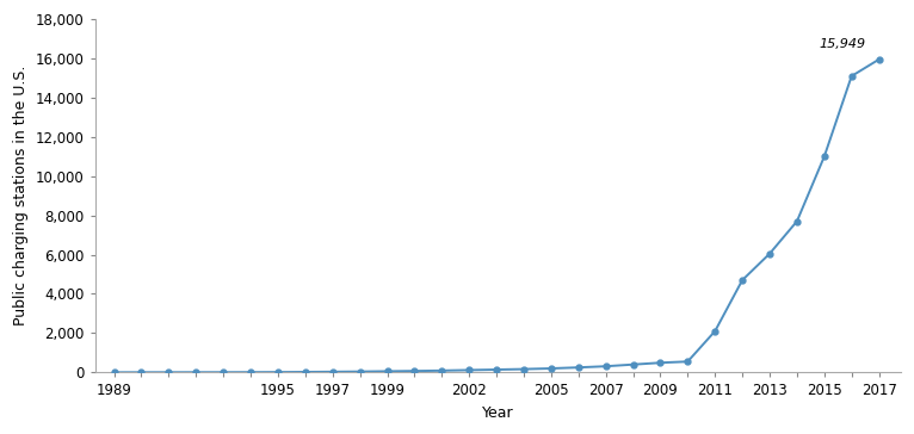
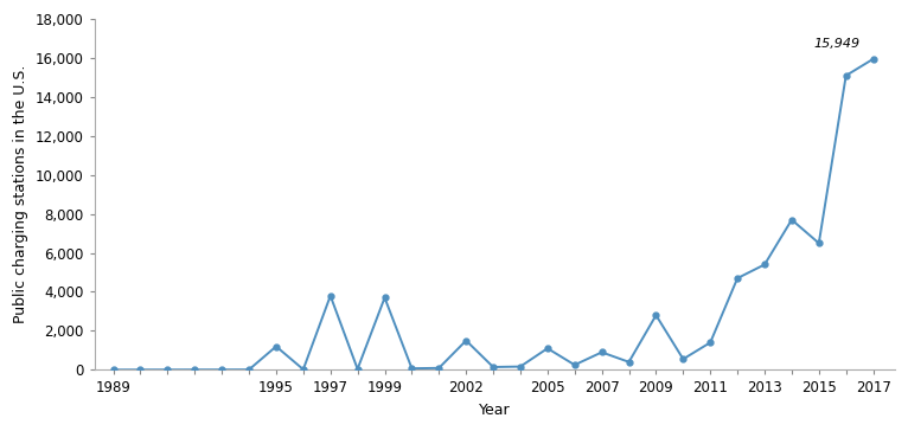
1995: 0 -> 1,200
1997: 0 -> 3,800
1999: 100 -> 3,700
2002: 100 -> 1,500
2005: 200 -> 1,100
2007: 300 -> 900
2009: 500 -> 2,800
2011: 2,100 -> 1,400
2013: 6,000 -> 5,400
2015: 11,000 -> 6,500
